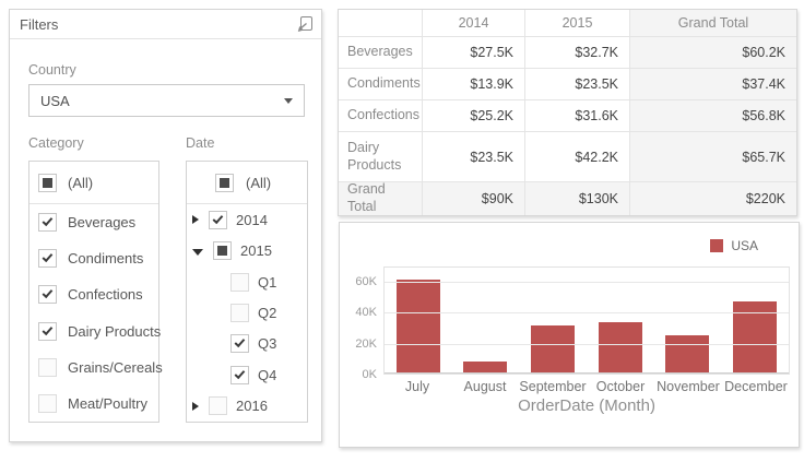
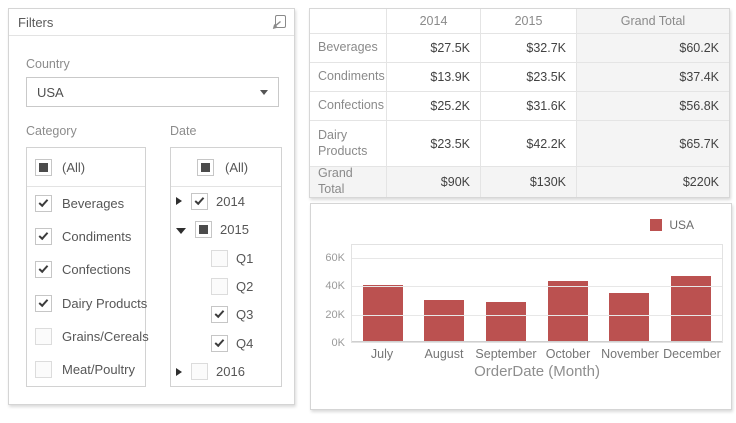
July: 61K -> 40K
August: 8K -> 30K
September: 31K -> 28K
October: 33K -> 43K
November: 25K -> 35K
